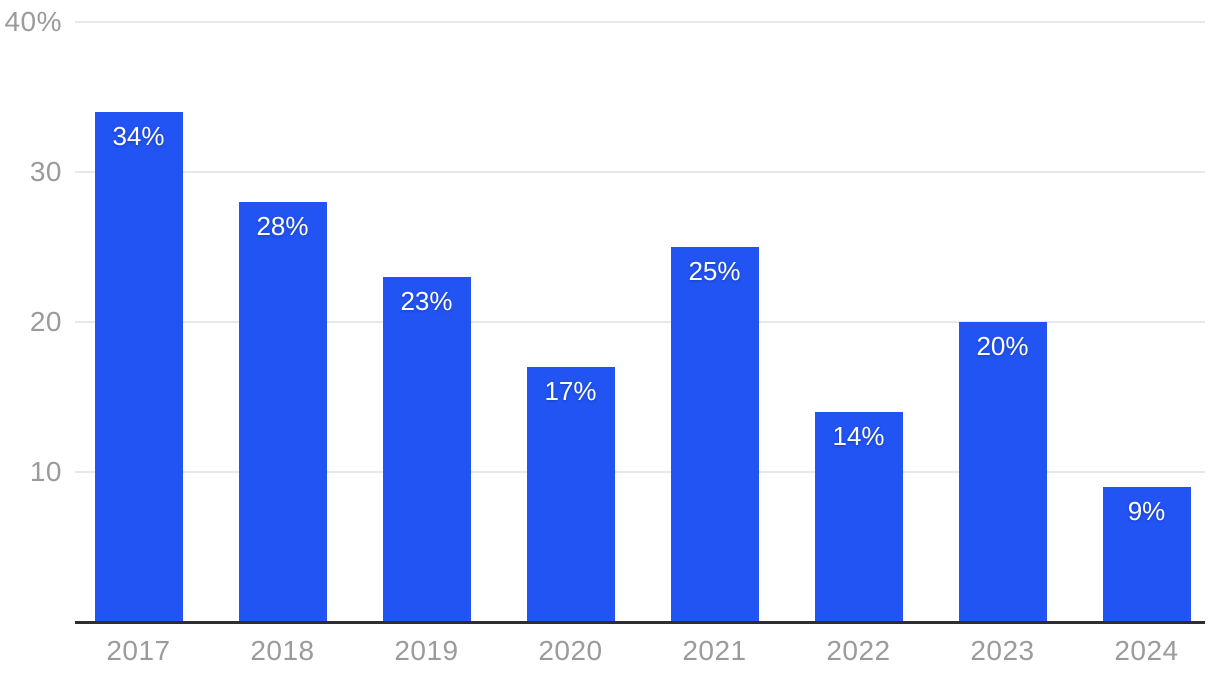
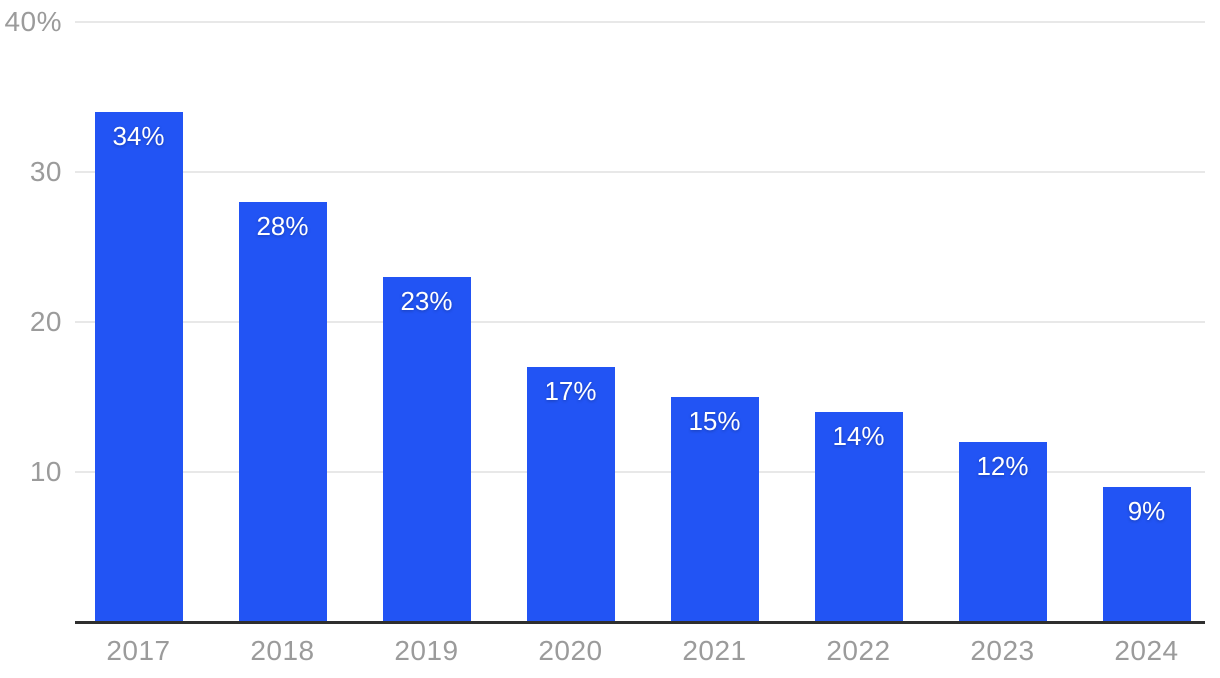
2021: 25% -> 15%
2023: 20% -> 12%
